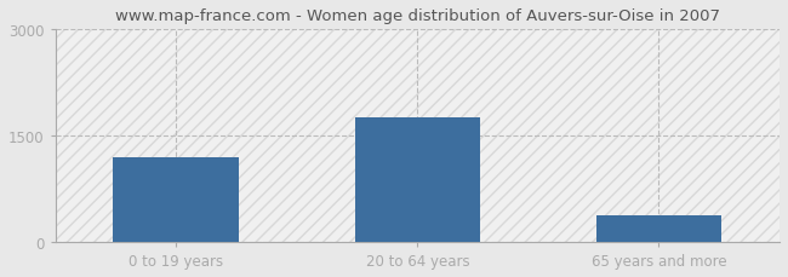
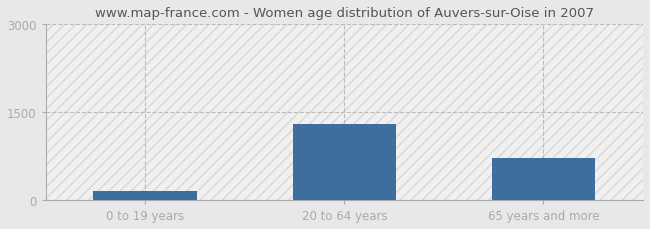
0 to 19 years: 1190 -> 160
20 to 64 years: 1760 -> 1300
65 years and more: 380 -> 720
